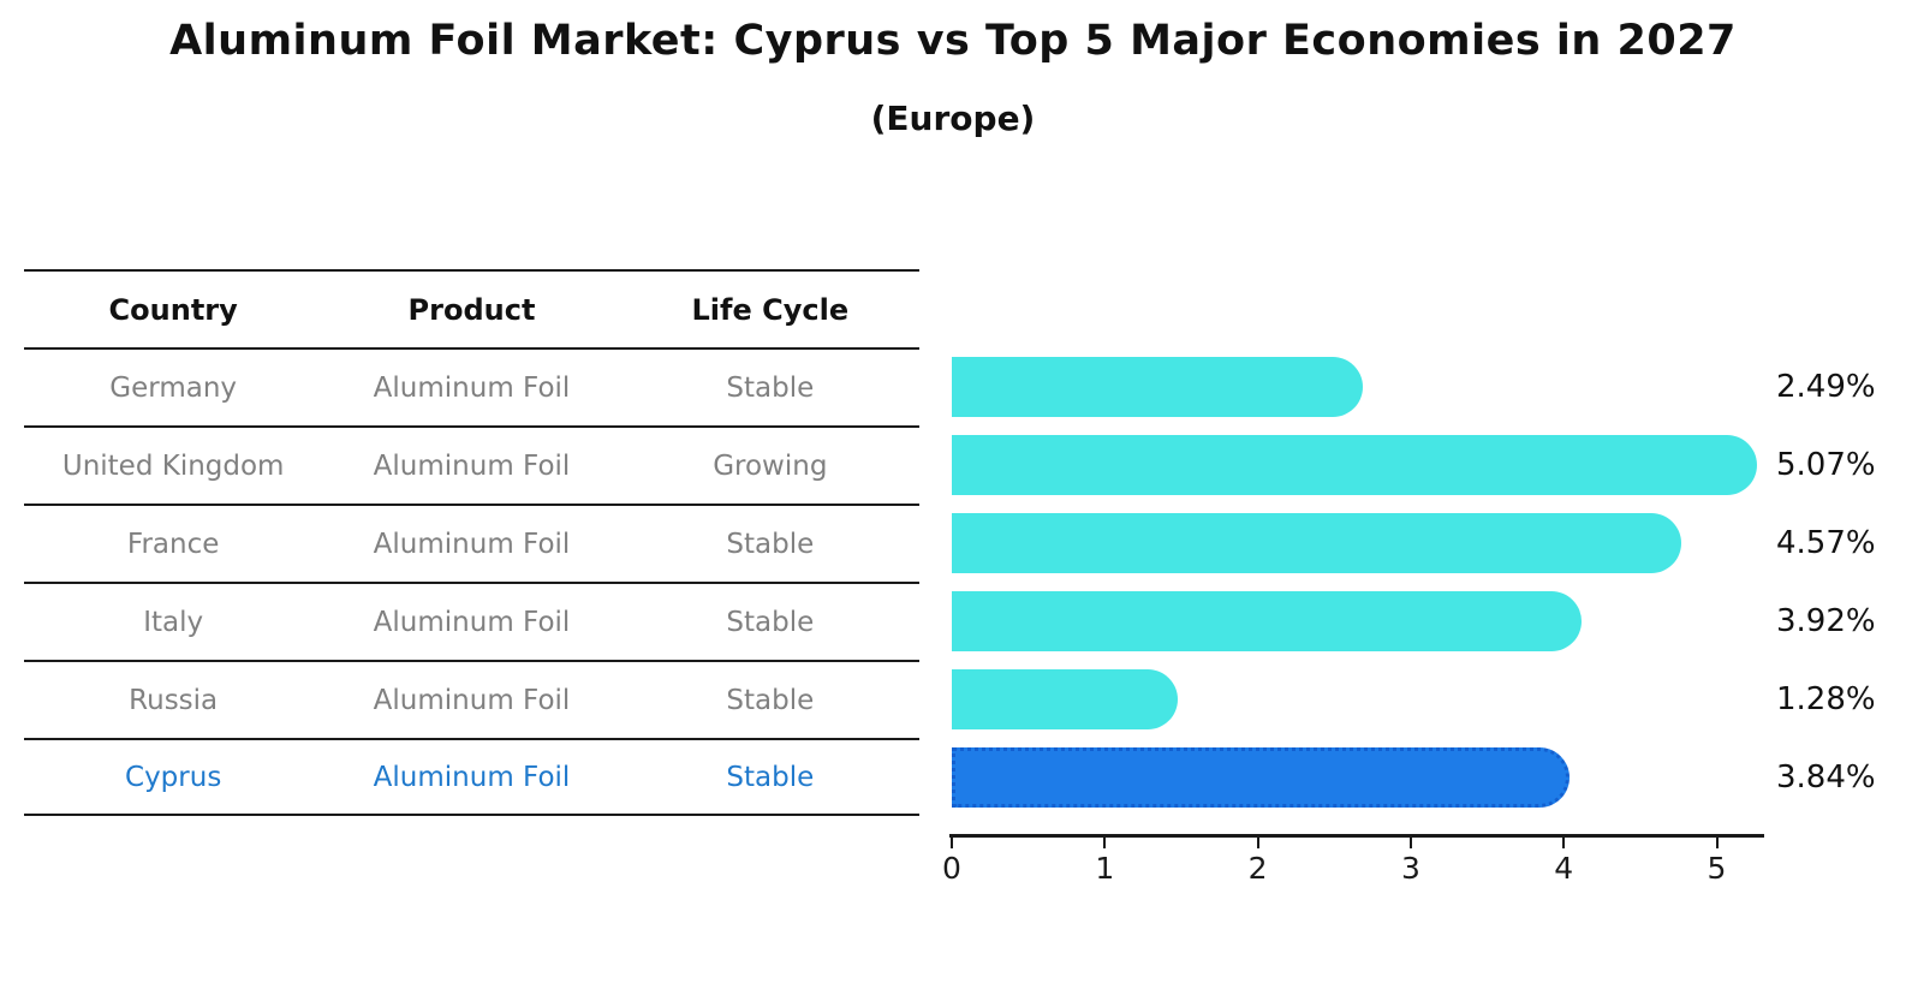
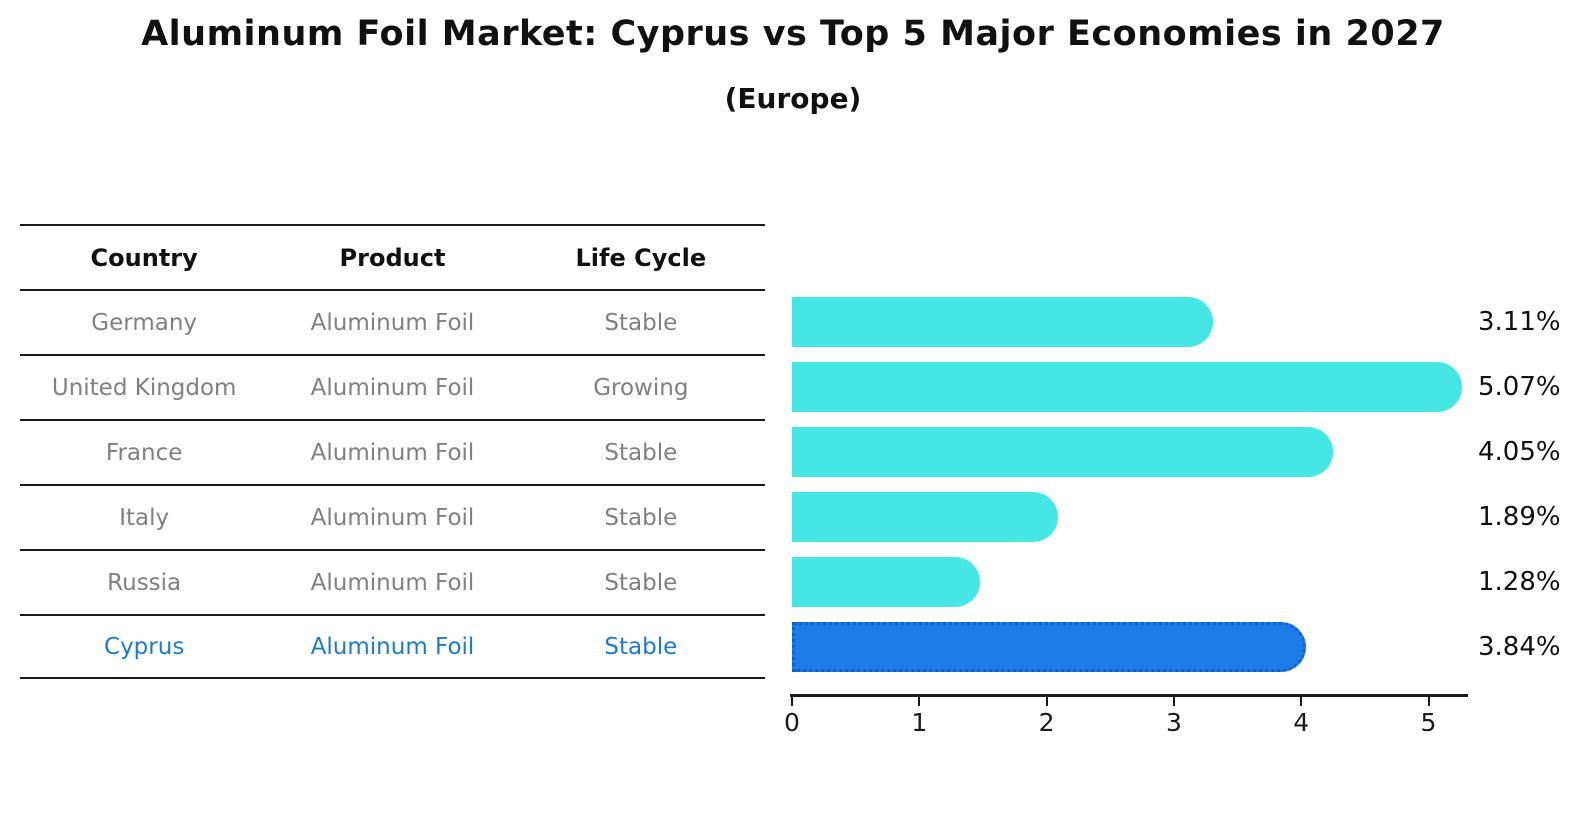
Germany: 2.49% -> 3.11%
France: 4.57% -> 4.05%
Italy: 3.92% -> 1.89%
